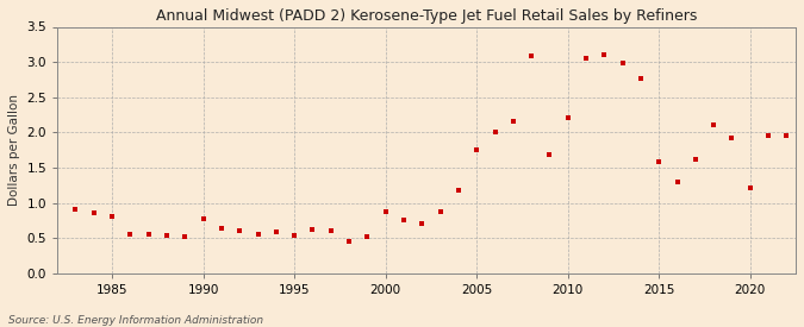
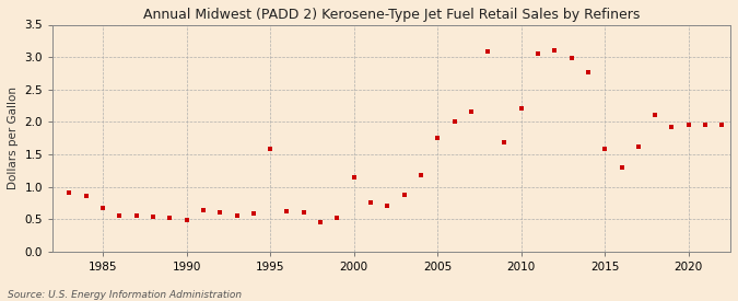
1985: 0.80 -> 0.68
1990: 0.78 -> 0.48
1995: 0.53 -> 1.58
2000: 0.88 -> 1.14
2020: 1.22 -> 1.96
